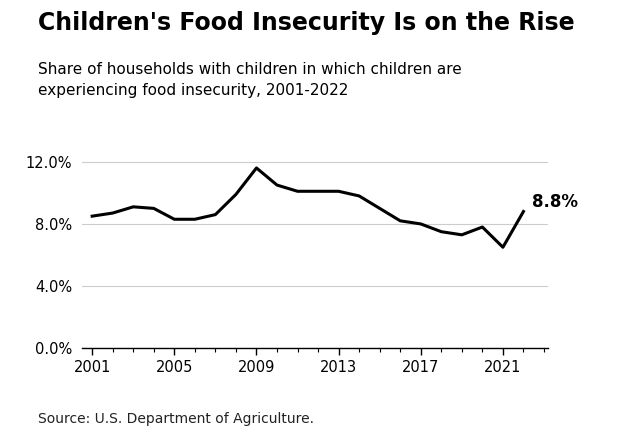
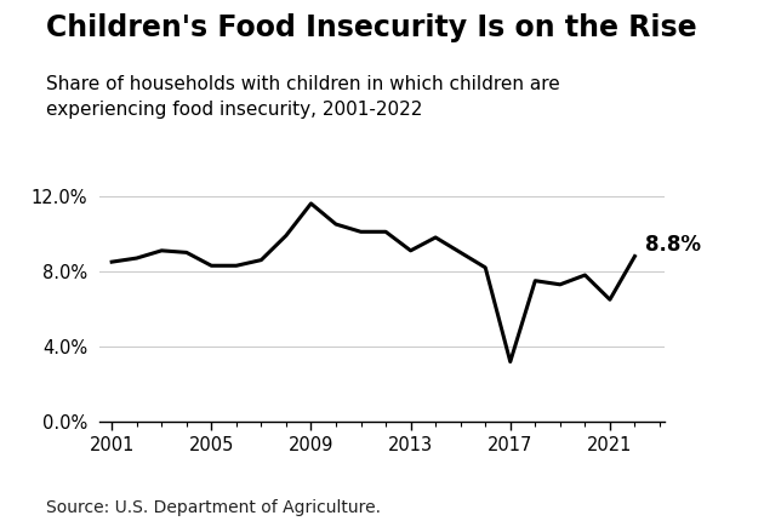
2013: 10.1% -> 9.1%
2017: 8.0% -> 3.2%
